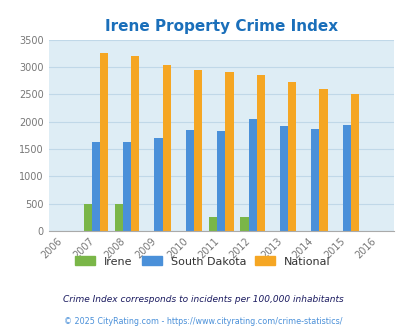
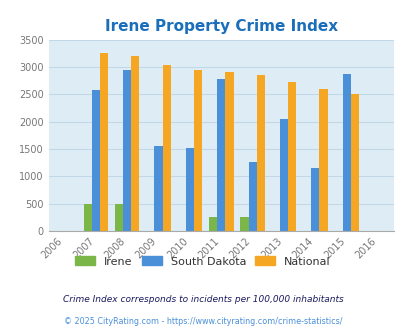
South Dakota/2007: 1630 -> 2580
South Dakota/2008: 1630 -> 2940
South Dakota/2009: 1700 -> 1560
South Dakota/2010: 1840 -> 1520
South Dakota/2011: 1820 -> 2780
South Dakota/2012: 2050 -> 1260
South Dakota/2013: 1920 -> 2040
South Dakota/2014: 1870 -> 1160
South Dakota/2015: 1940 -> 2880
